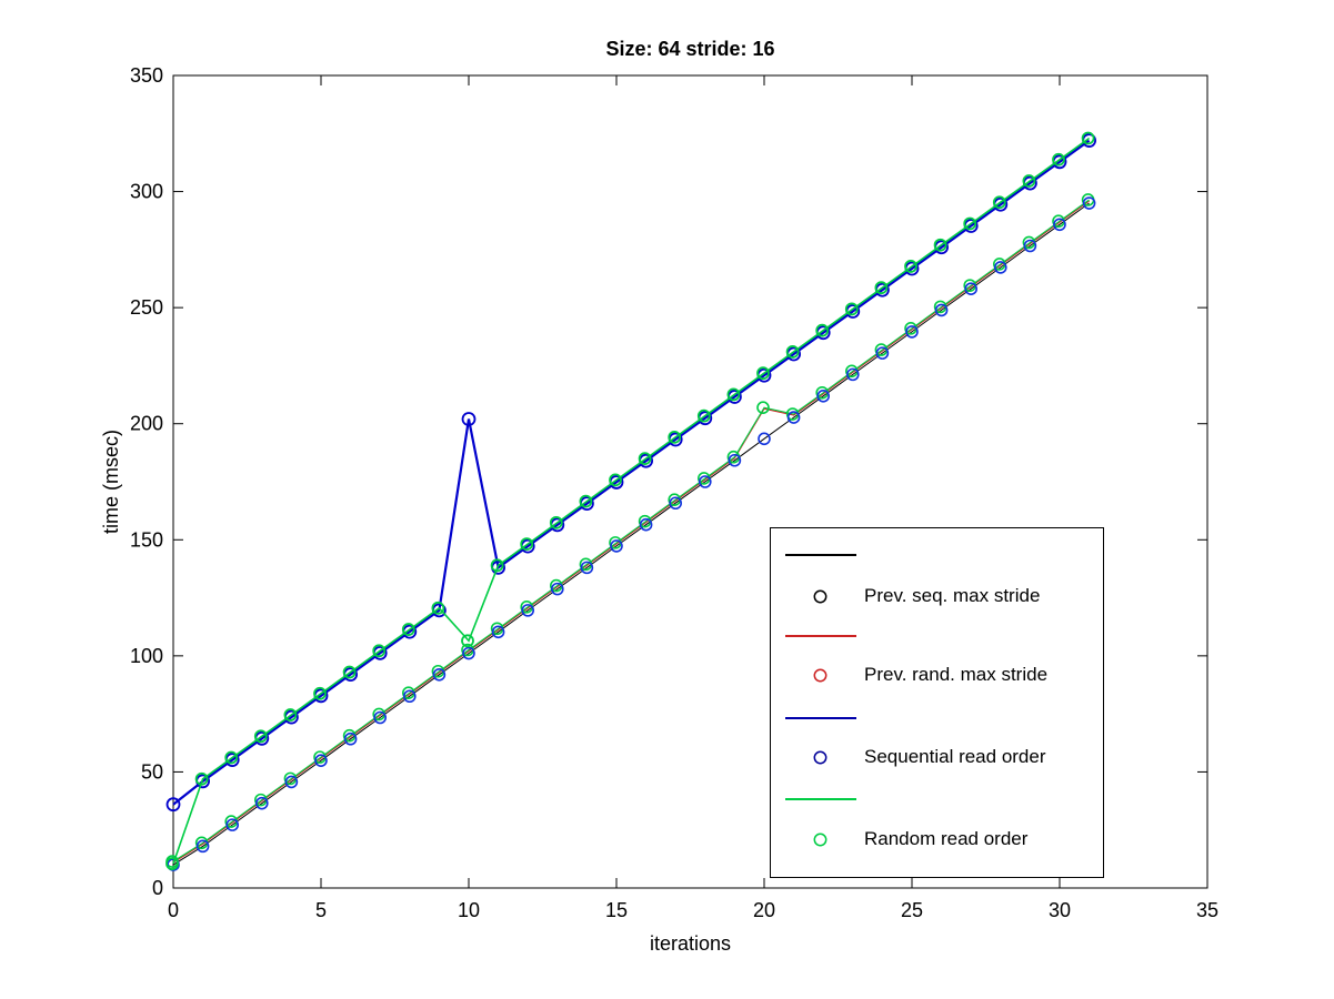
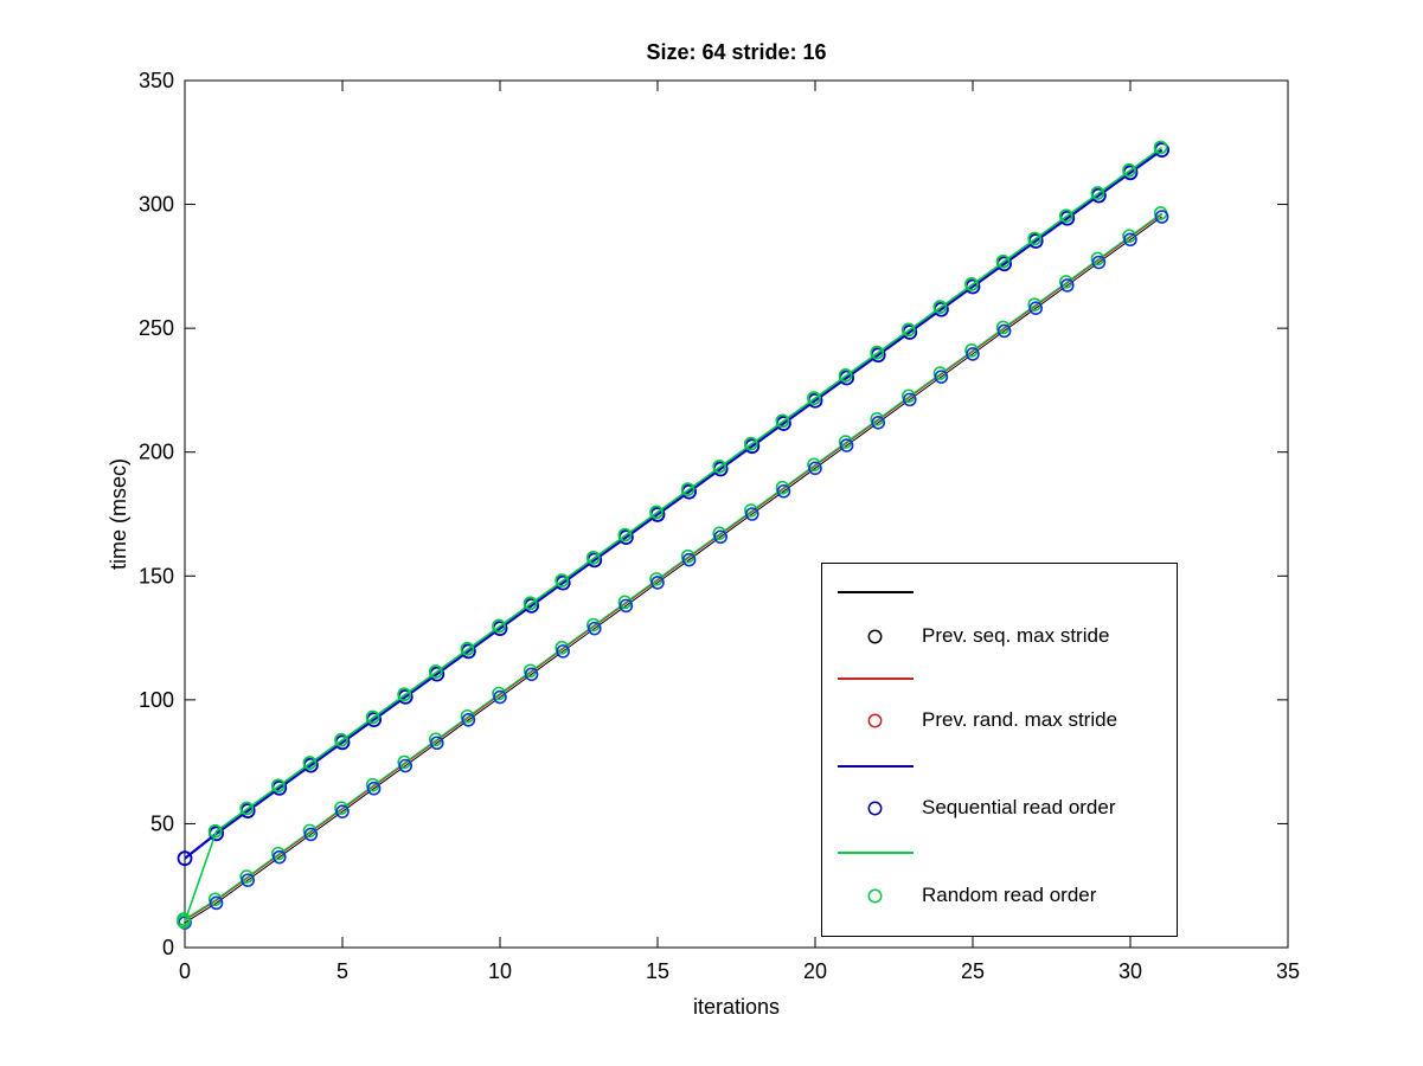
Sequential read order/10: 202 -> 129
Random read order/10: 106 -> 129
Prev. rand. max stride/20: 206 -> 194
